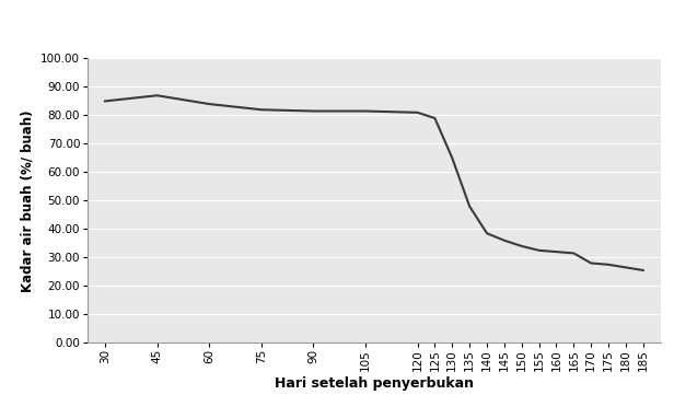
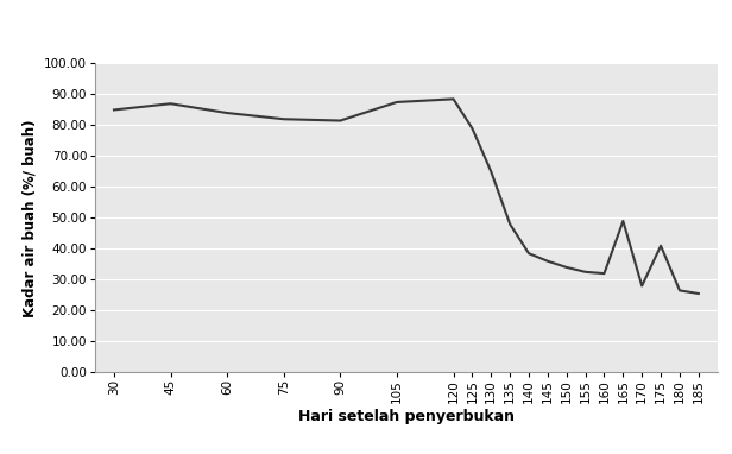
105: 81.5 -> 87.5
120: 81.0 -> 88.5
165: 31.5 -> 49.0
175: 27.5 -> 41.0
